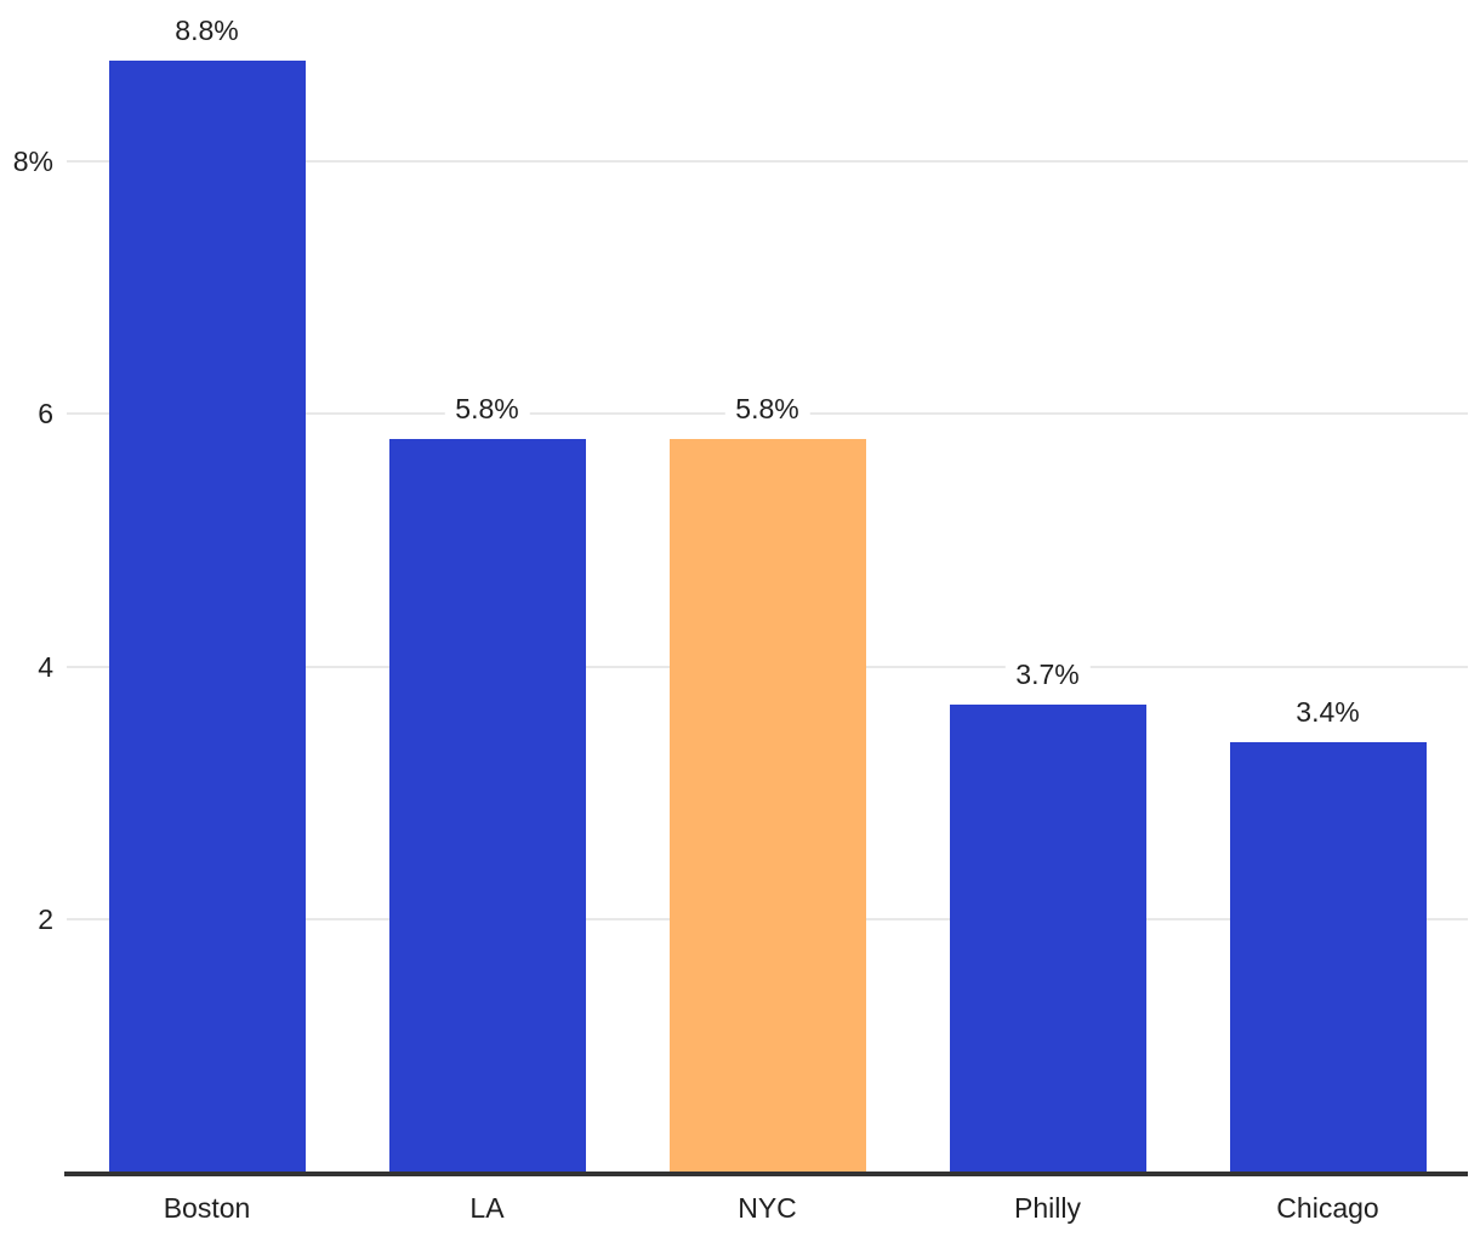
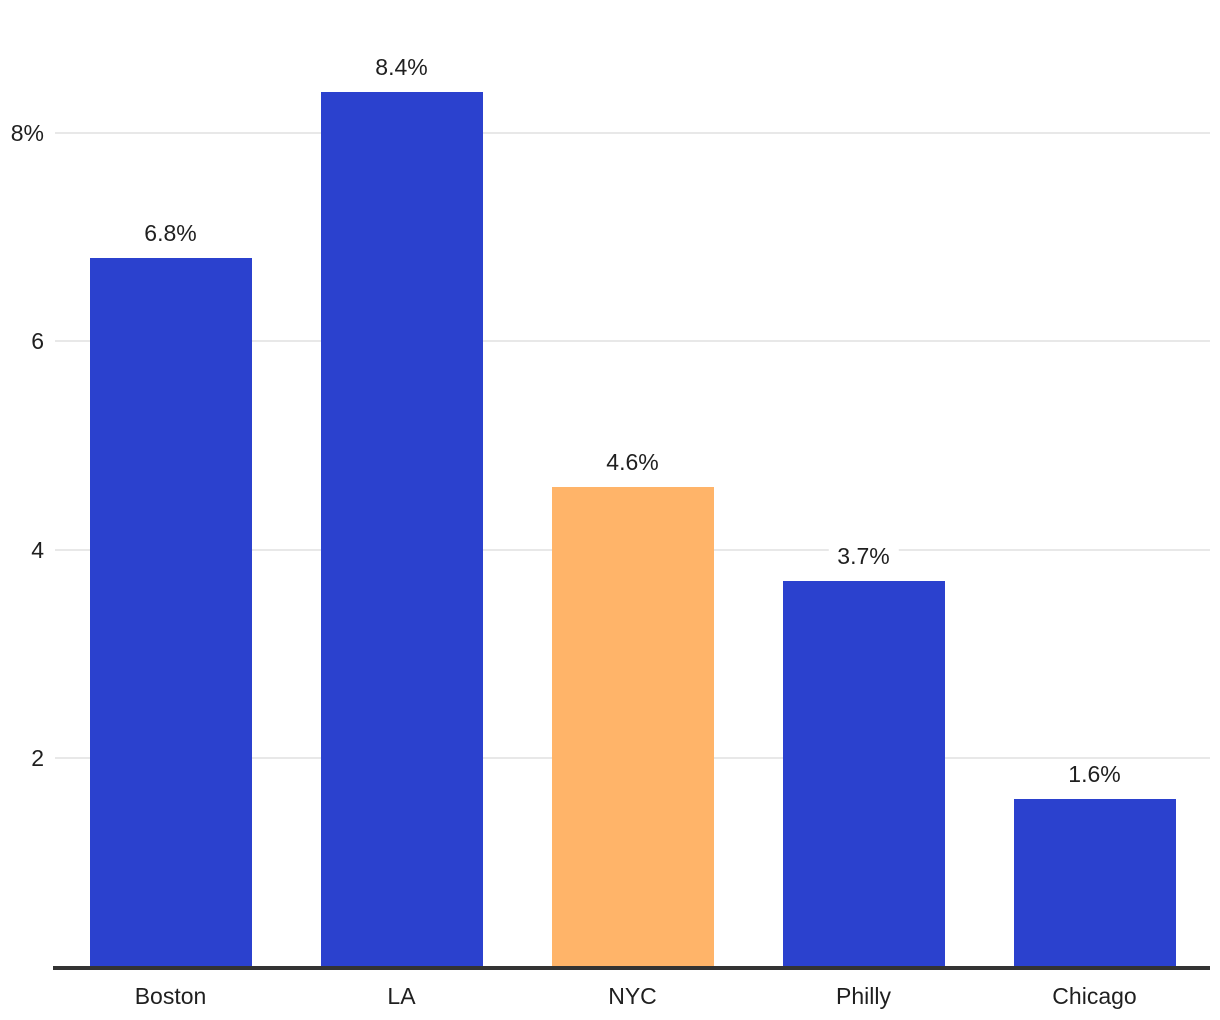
Boston: 8.8% -> 6.8%
LA: 5.8% -> 8.4%
NYC: 5.8% -> 4.6%
Chicago: 3.4% -> 1.6%
